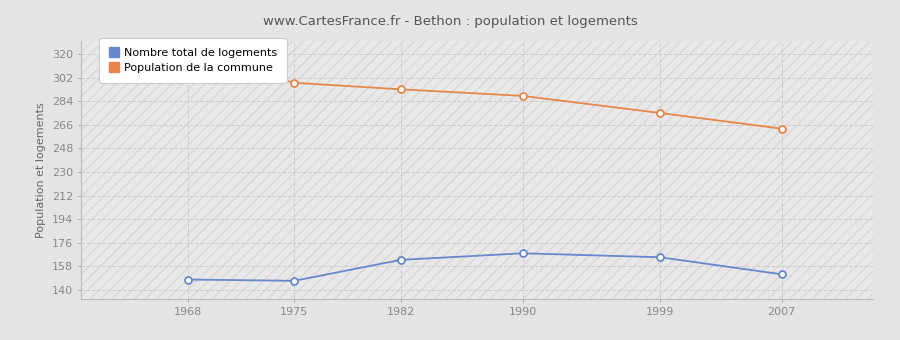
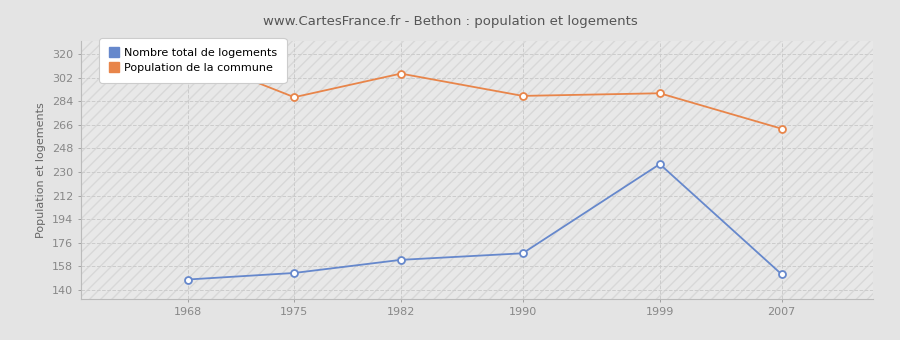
Nombre total de logements/1975: 147 -> 153
Population de la commune/1975: 298 -> 287
Population de la commune/1982: 293 -> 305
Nombre total de logements/1999: 165 -> 236
Population de la commune/1999: 275 -> 290
